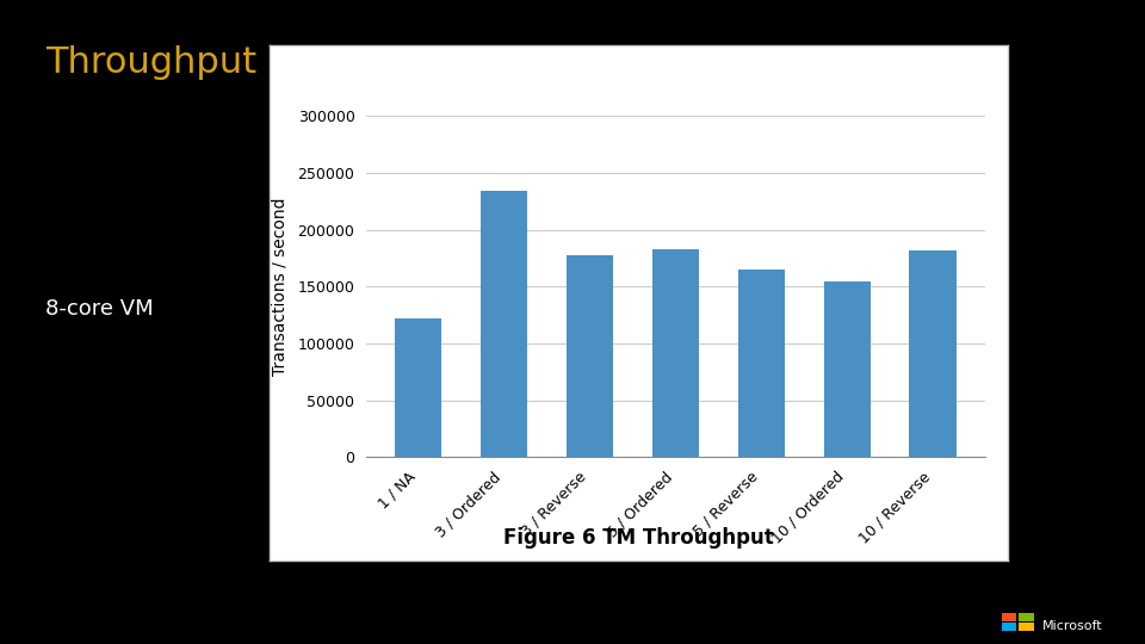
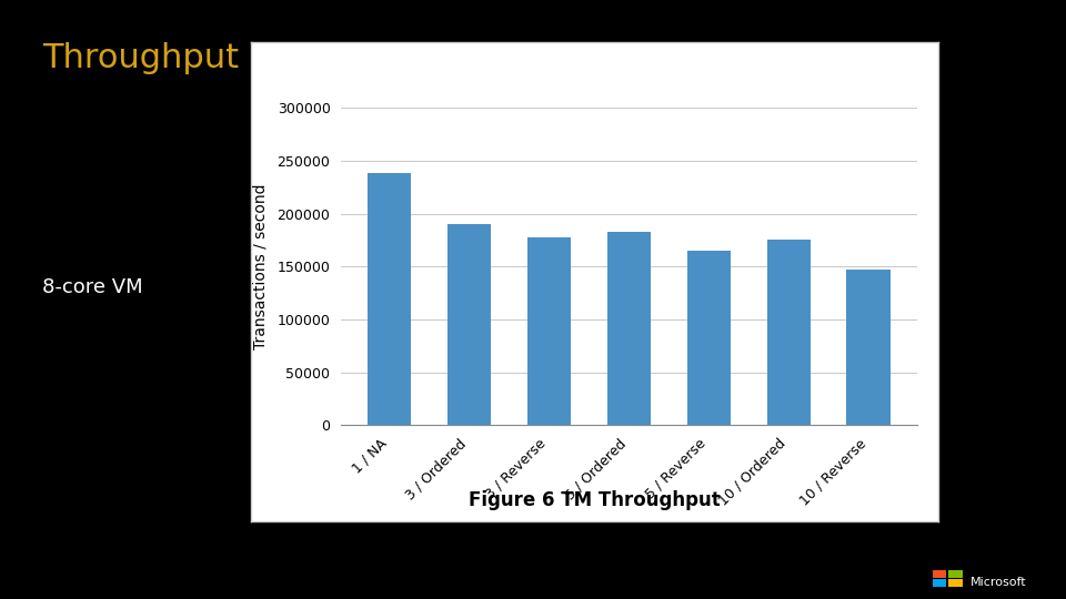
1 / NA: 122000 -> 238000
3 / Ordered: 234000 -> 190000
10 / Ordered: 154000 -> 175000
10 / Reverse: 182000 -> 147000
